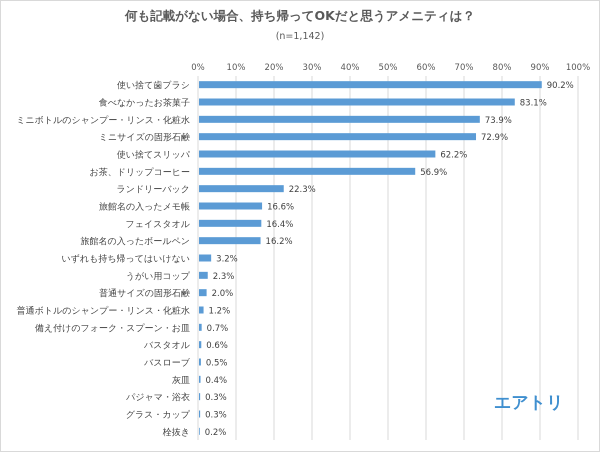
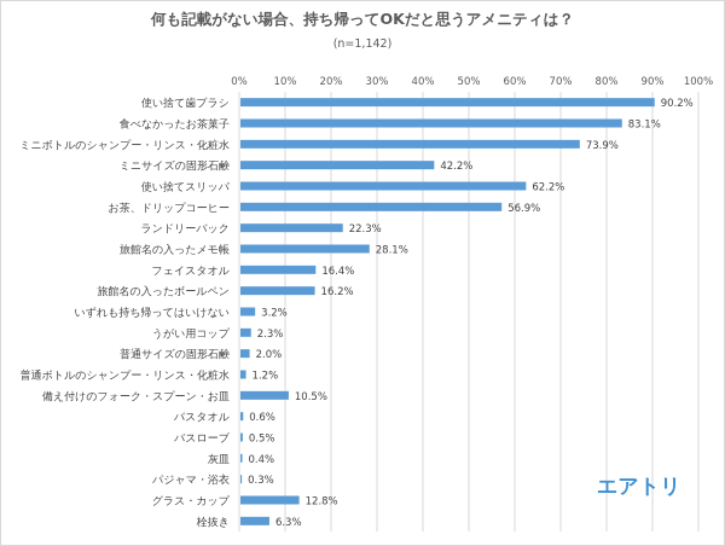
ミニサイズの固形石鹸: 72.9% -> 42.2%
旅館名の入ったメモ帳: 16.6% -> 28.1%
備え付けのフォーク・スプーン・お皿: 0.7% -> 10.5%
グラス・カップ: 0.3% -> 12.8%
栓抜き: 0.2% -> 6.3%
